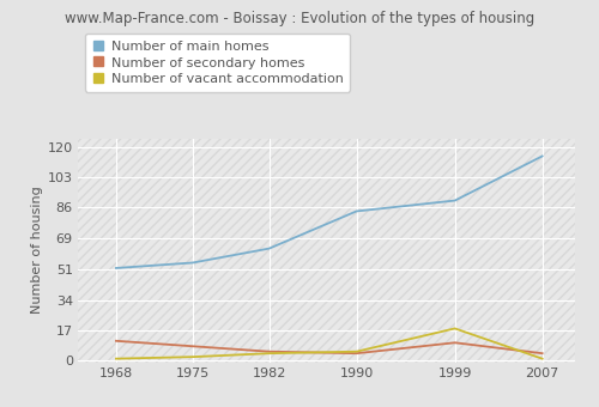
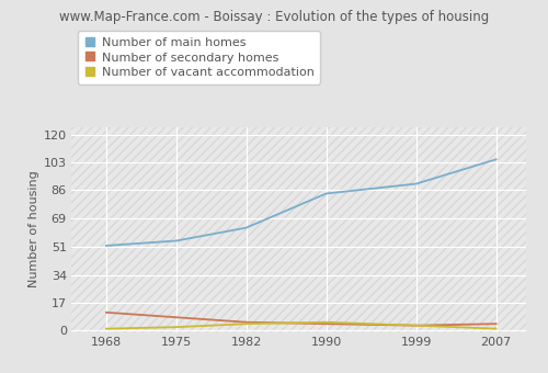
Number of secondary homes/1999: 10 -> 3
Number of vacant accommodation/1999: 18 -> 3
Number of main homes/2007: 115 -> 105
